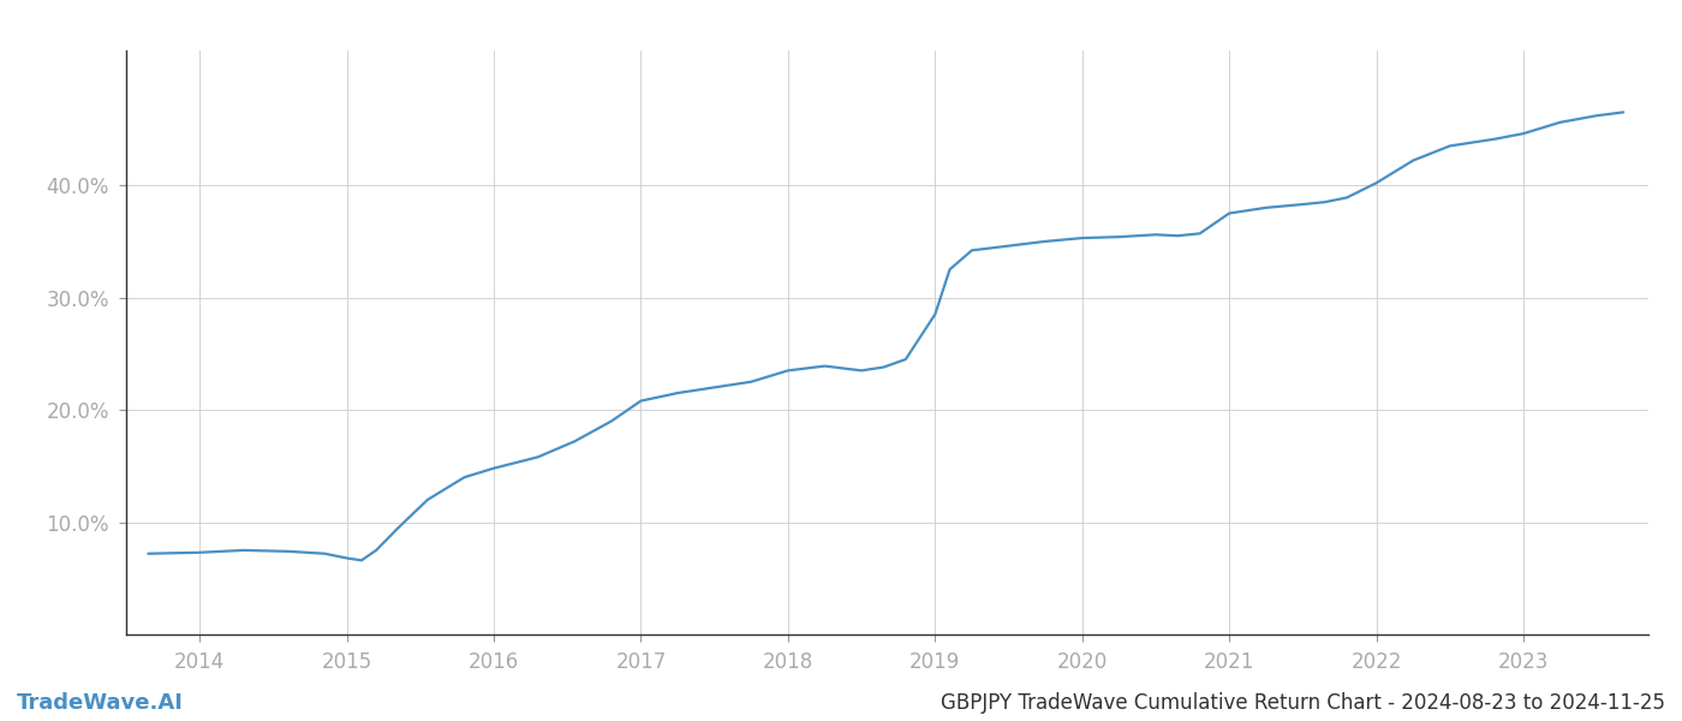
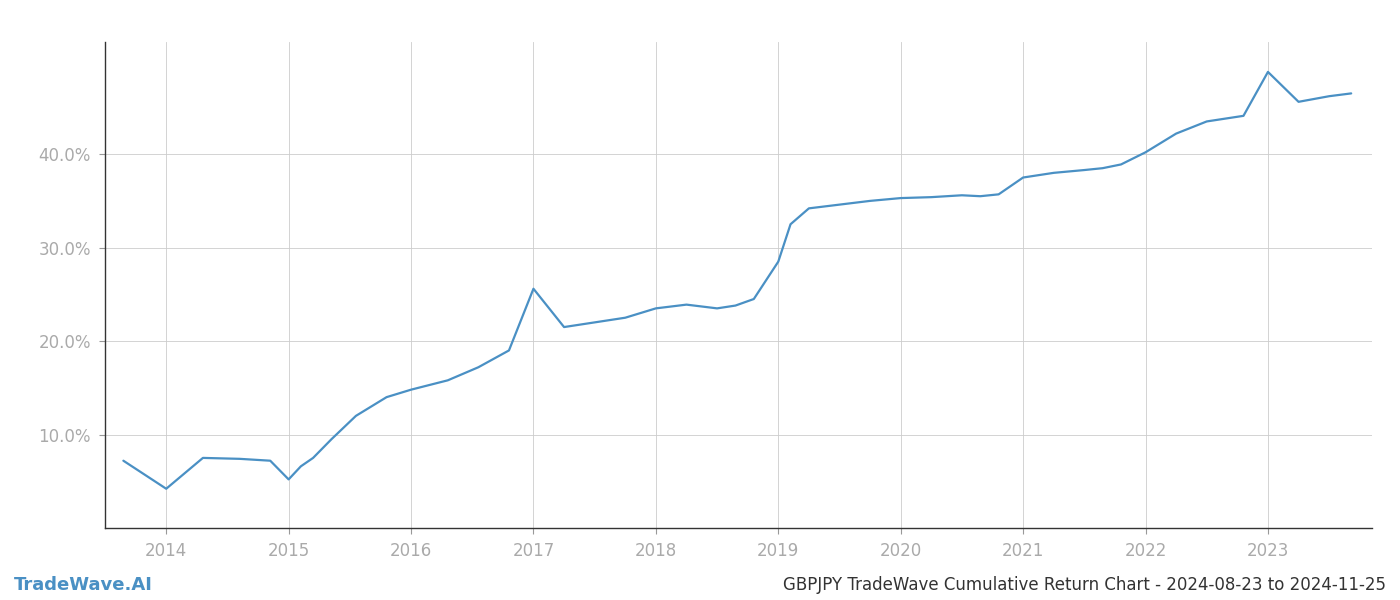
2014: 7.3% -> 4.2%
2015: 6.8% -> 5.2%
2017: 20.8% -> 25.6%
2023: 44.6% -> 48.8%
